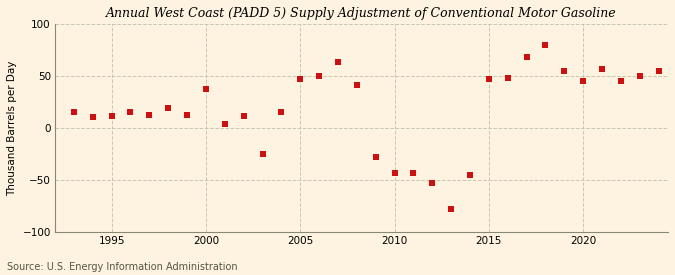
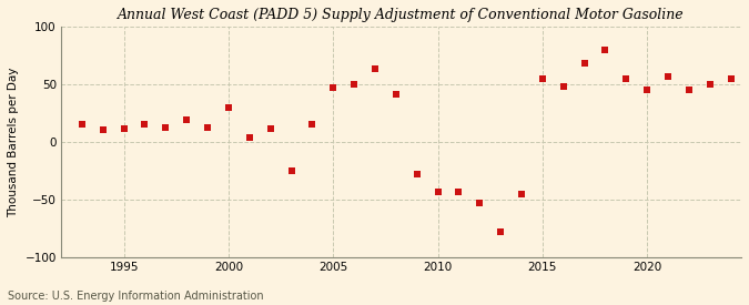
2000: 37 -> 30
2015: 47 -> 55
